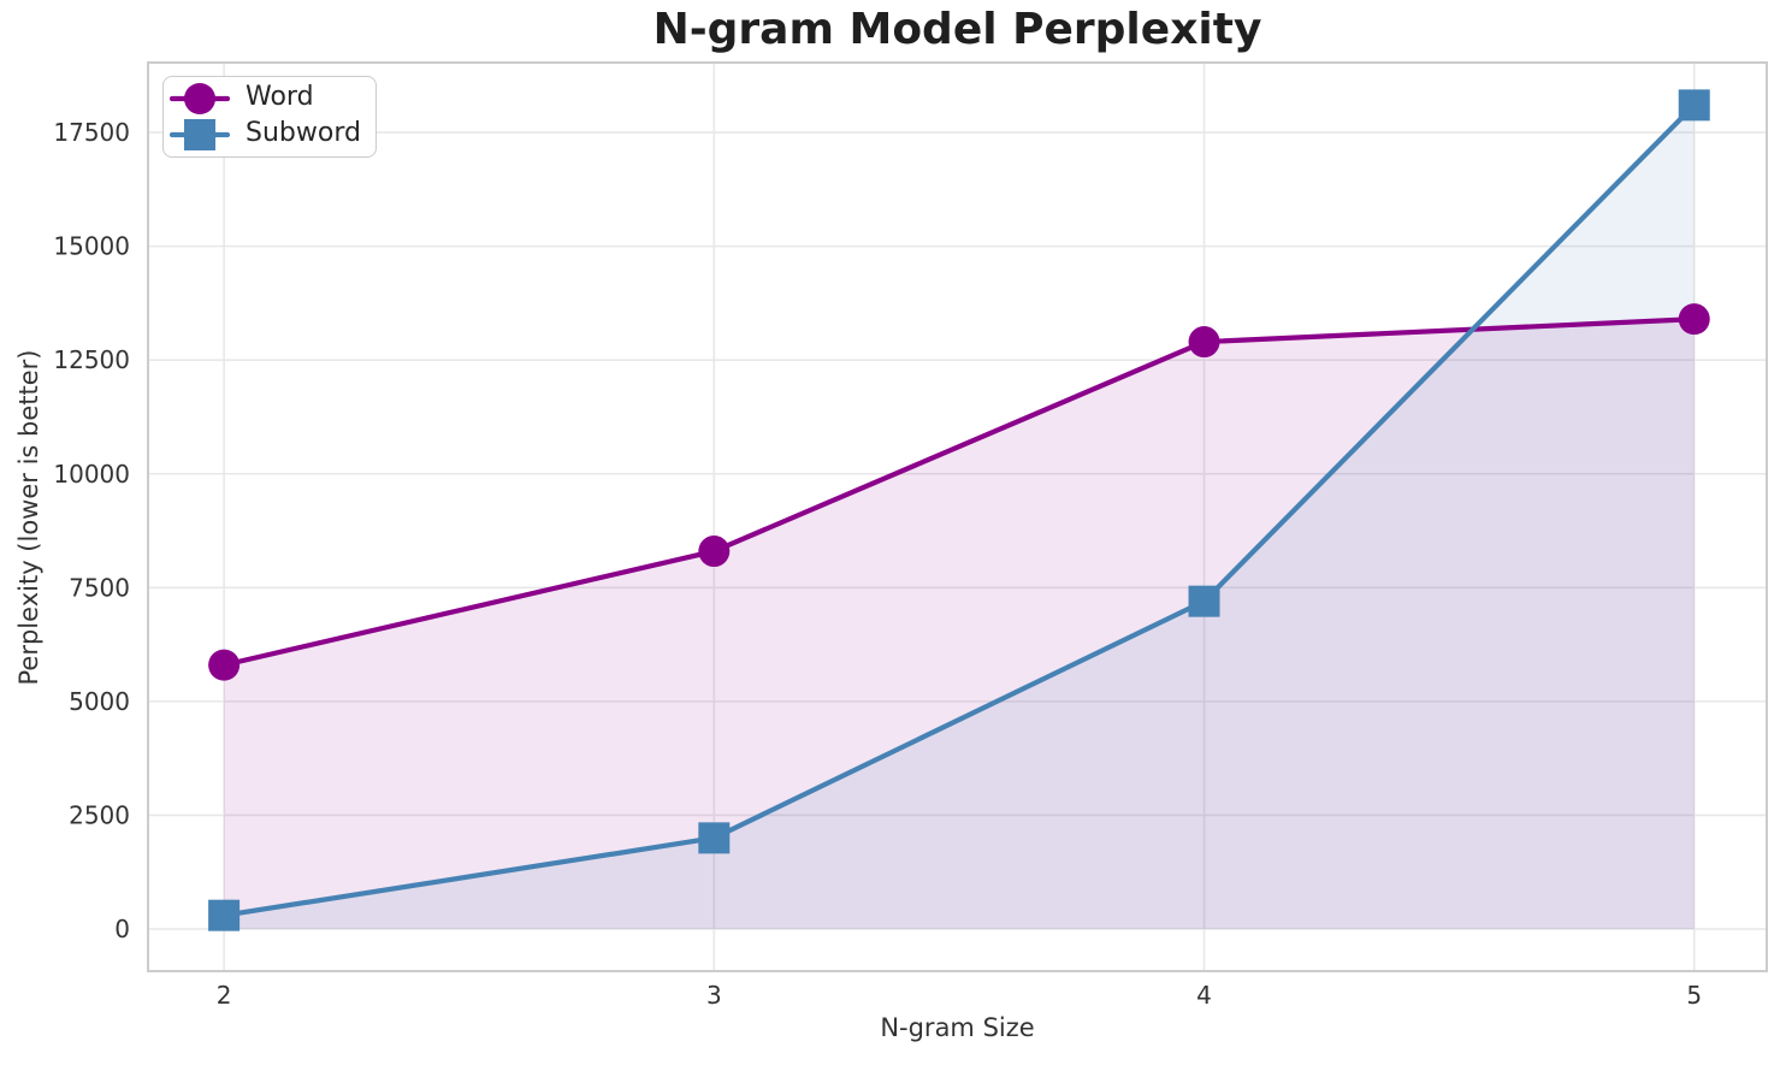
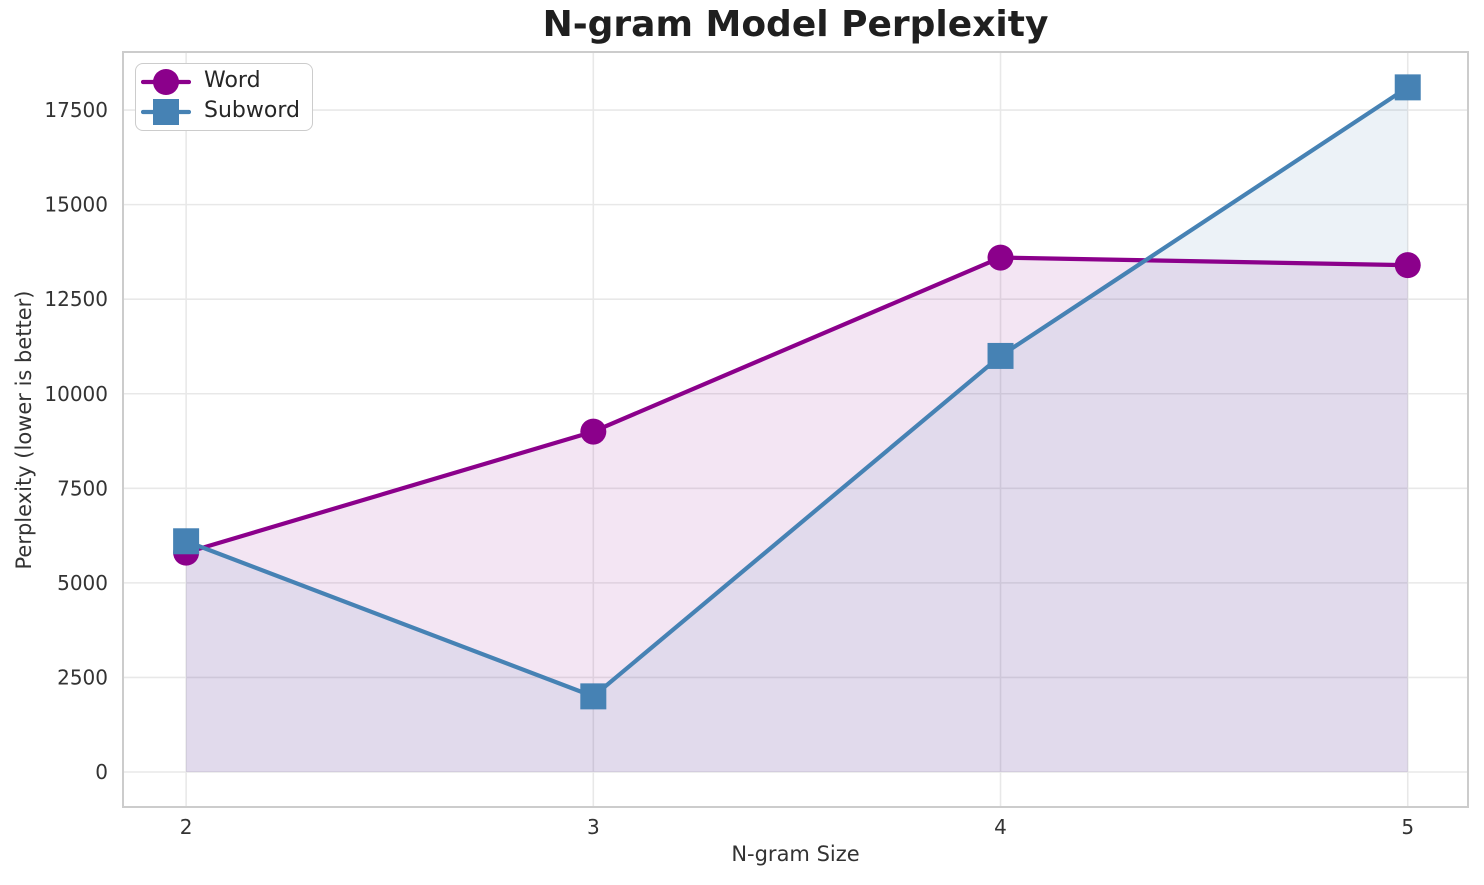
Subword/2: 300 -> 6100
Word/3: 8300 -> 9000
Word/4: 12900 -> 13600
Subword/4: 7200 -> 11000
